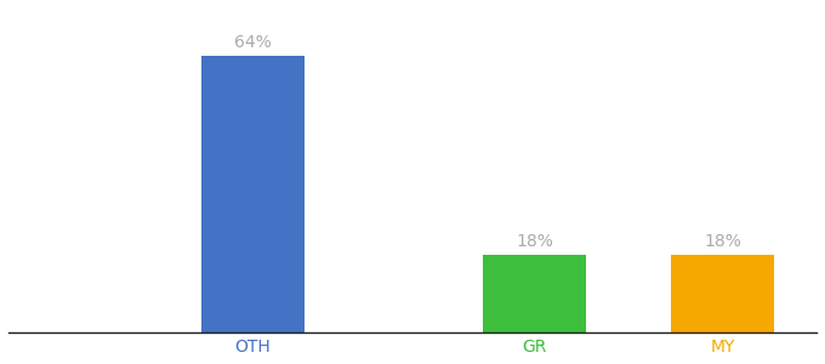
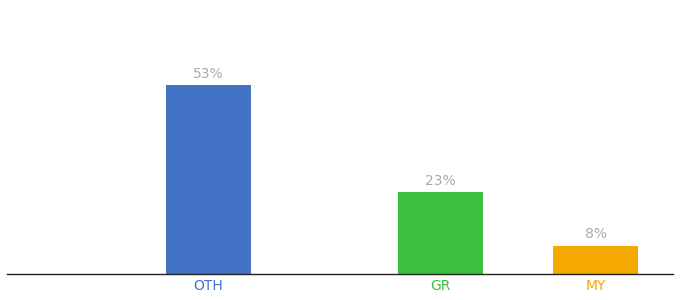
OTH: 64% -> 53%
GR: 18% -> 23%
MY: 18% -> 8%
